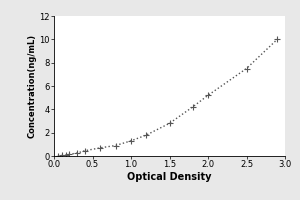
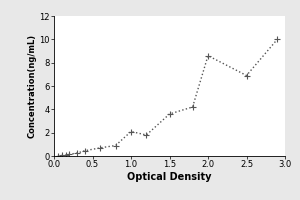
1.0: 1.3 -> 2.1
1.5: 2.8 -> 3.6
2.0: 5.2 -> 8.6
2.5: 7.5 -> 6.9
